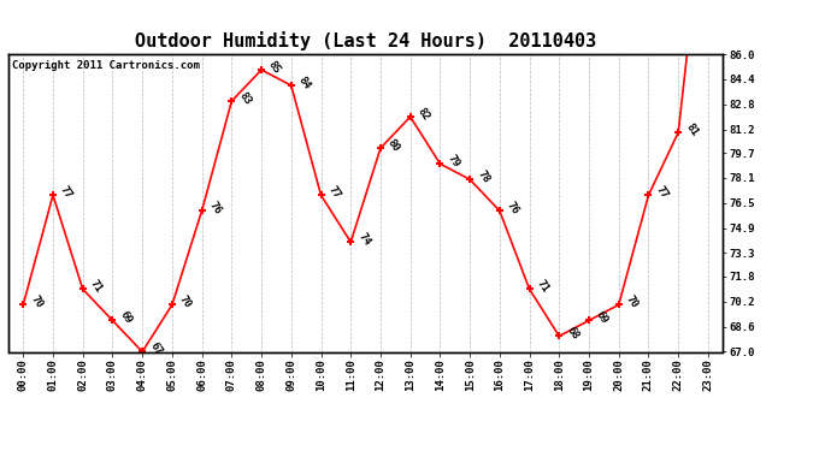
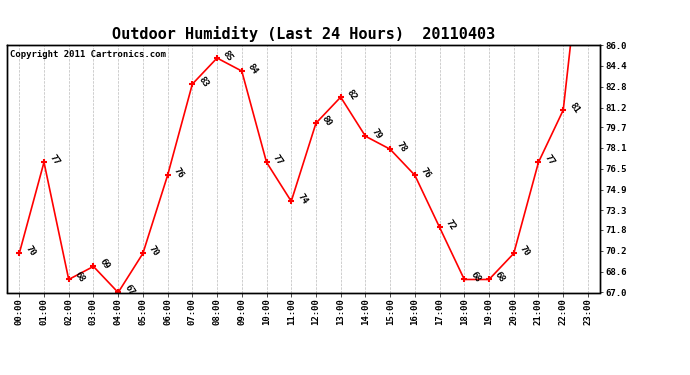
02:00: 71 -> 68
17:00: 71 -> 72
19:00: 69 -> 68
